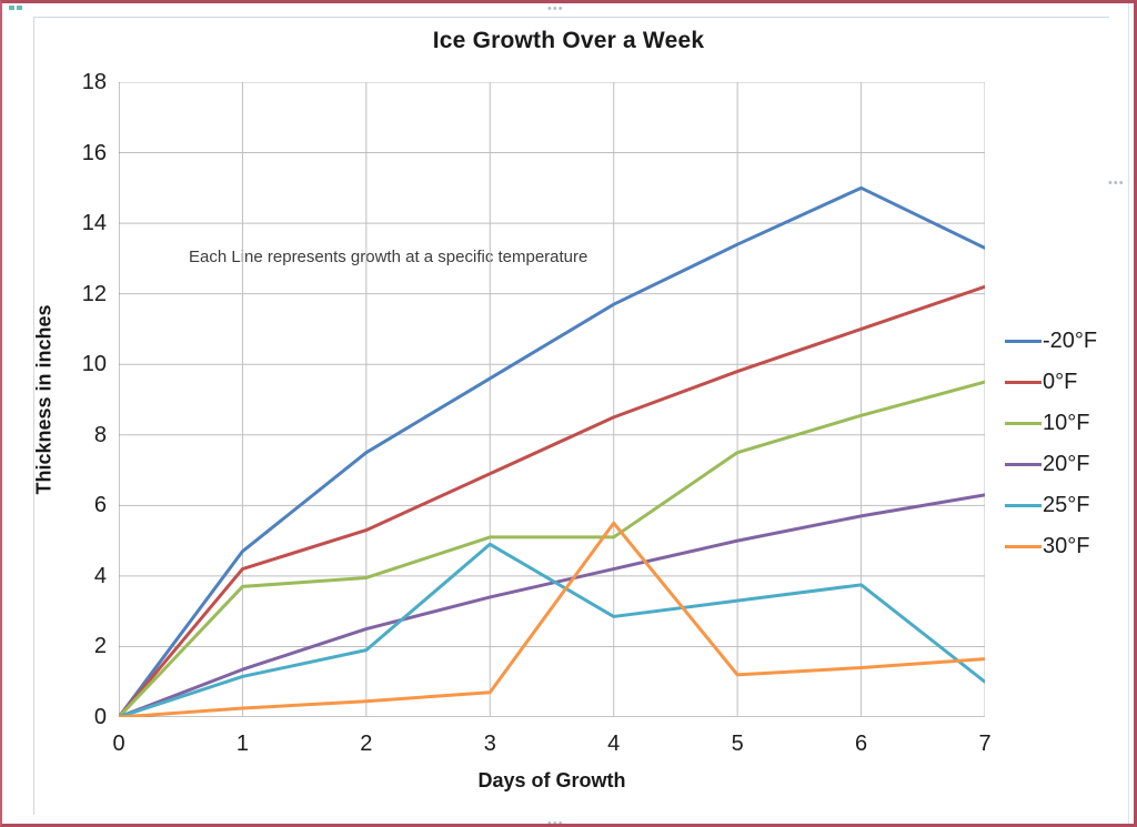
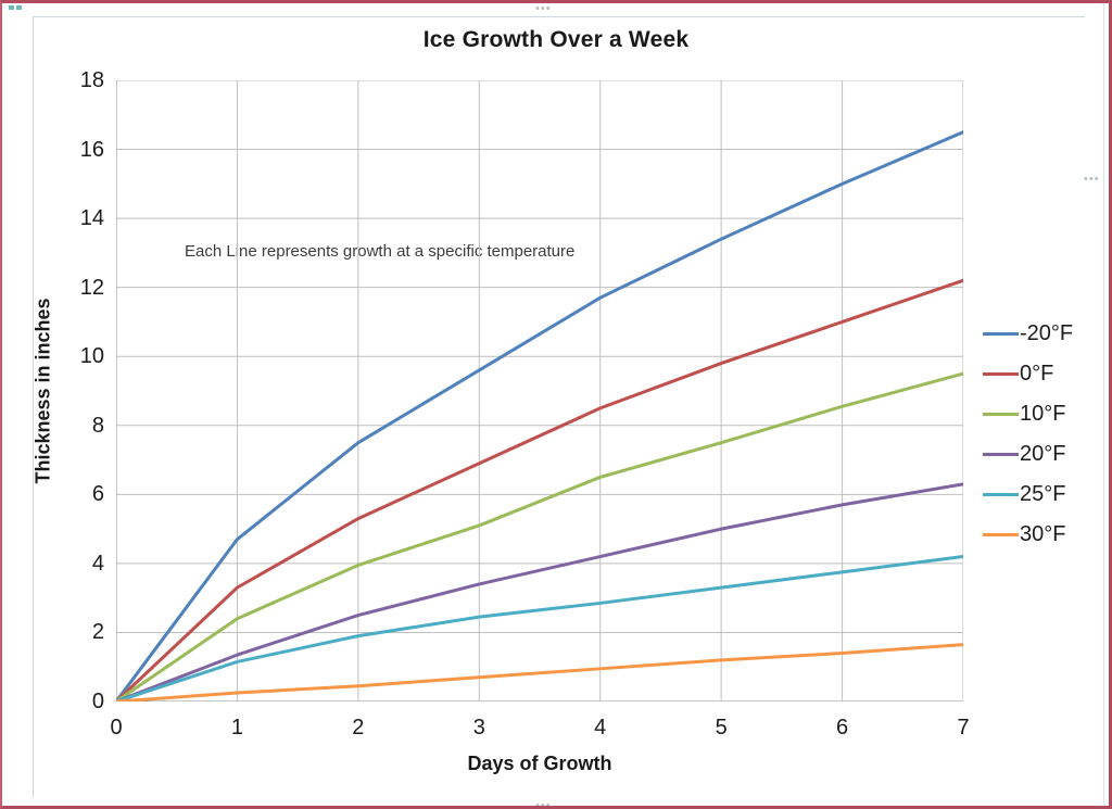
0°F/1: 4.2 -> 3.3
10°F/1: 3.7 -> 2.4
25°F/3: 4.9 -> 2.5
10°F/4: 5.1 -> 6.5
30°F/4: 5.5 -> 0.9
-20°F/7: 13.3 -> 16.5
25°F/7: 1.0 -> 4.2
